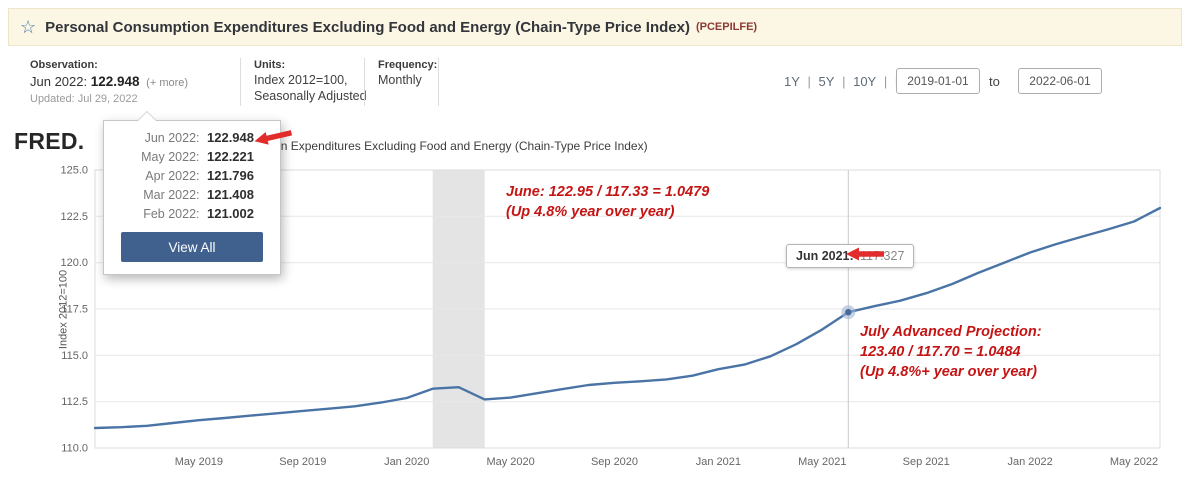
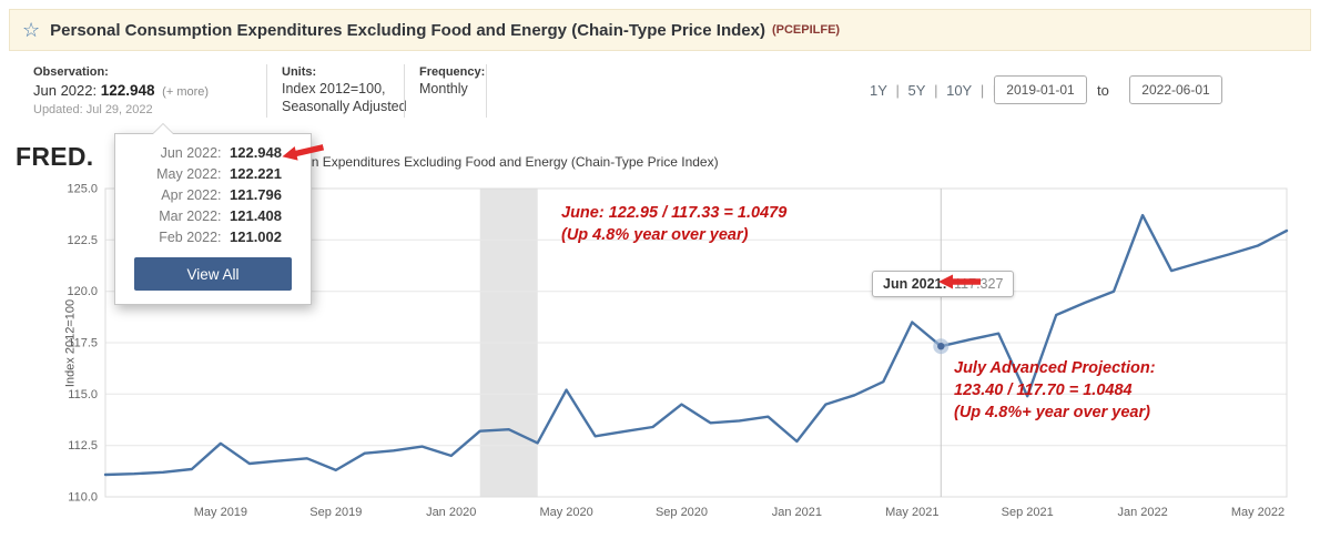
May 2019: 111.5 -> 112.6
Sep 2019: 112.0 -> 111.3
Jan 2020: 112.7 -> 112.0
May 2020: 112.7 -> 115.2
Sep 2020: 113.5 -> 114.5
Jan 2021: 114.2 -> 112.7
May 2021: 116.4 -> 118.5
Sep 2021: 118.3 -> 114.9
Jan 2022: 120.5 -> 123.7
